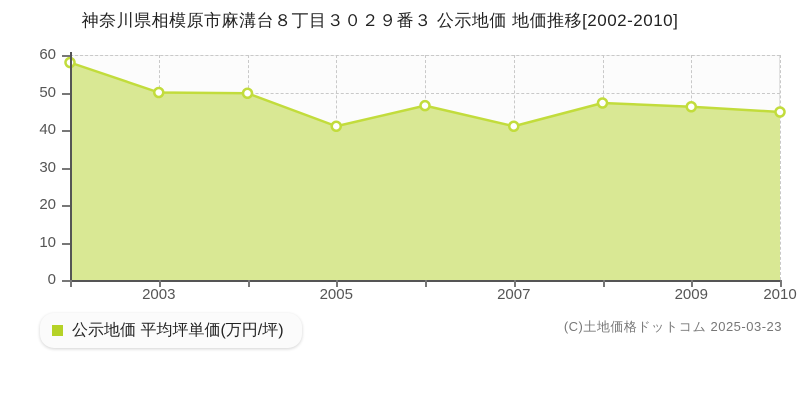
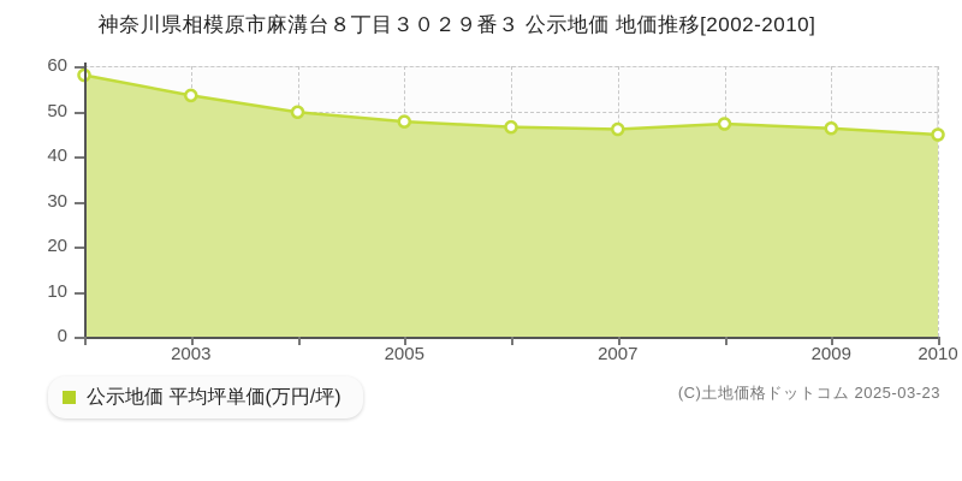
2003: 50 -> 54
2005: 41 -> 48
2007: 41 -> 46
